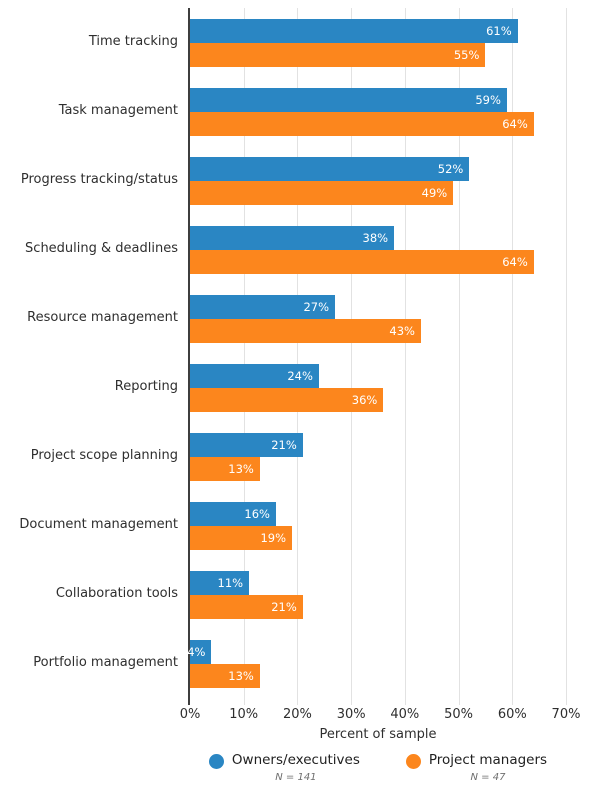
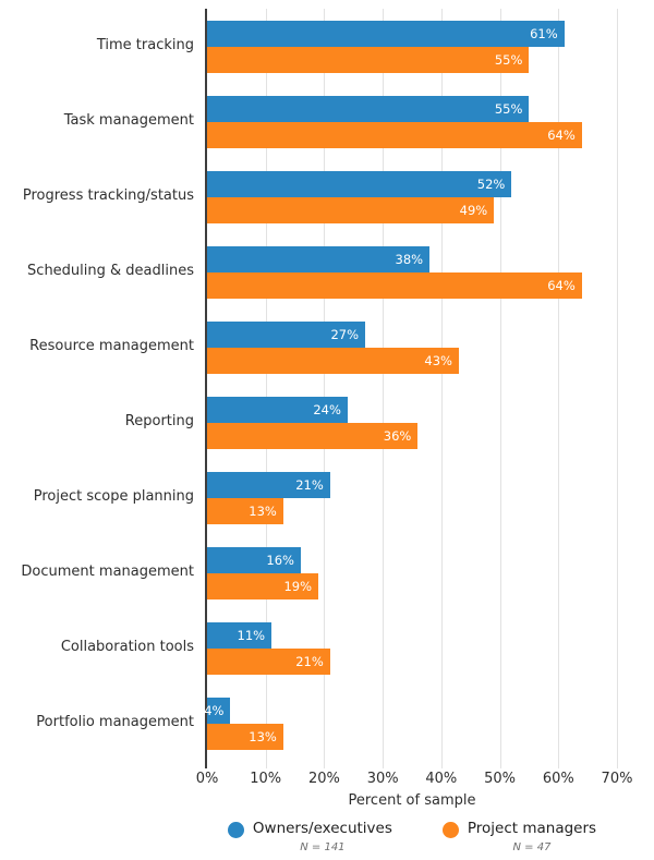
Owners/executives/Task management: 59% -> 55%
